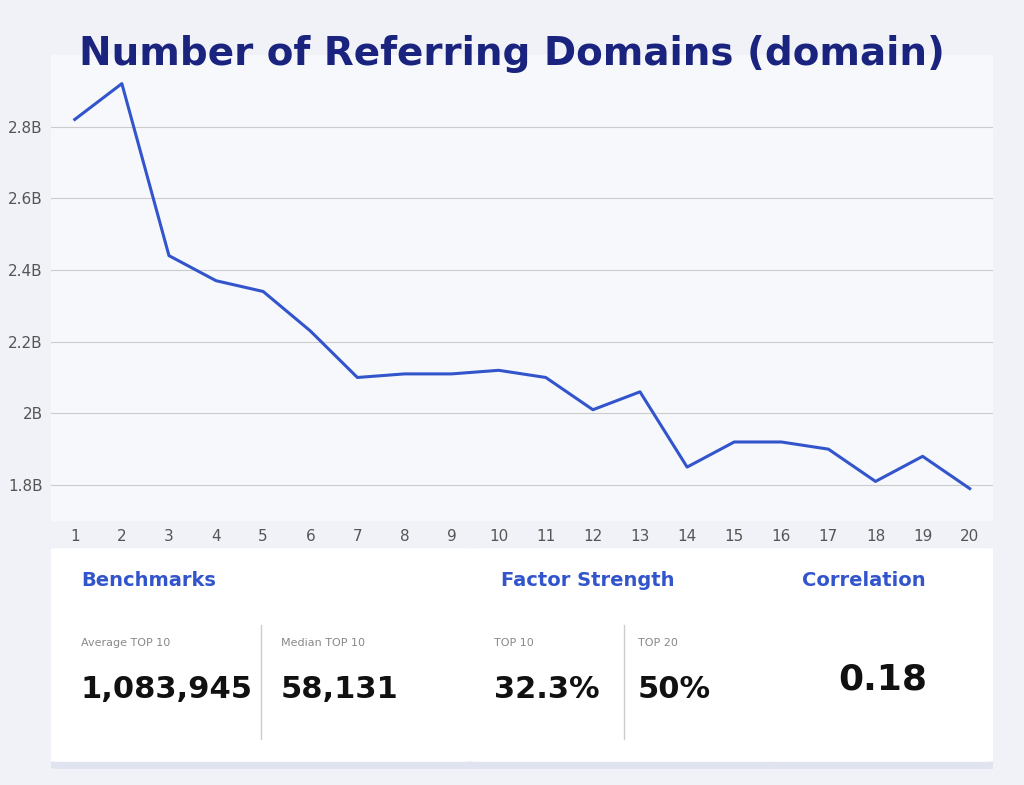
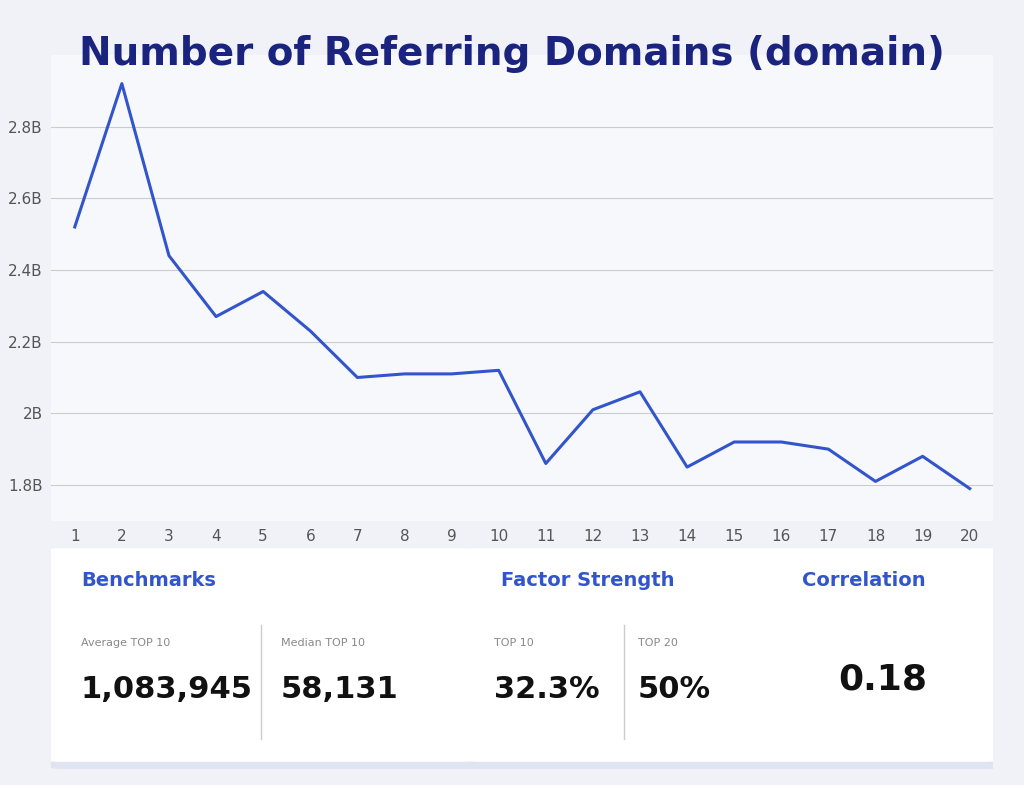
1: 2.82B -> 2.52B
4: 2.37B -> 2.27B
11: 2.10B -> 1.86B
